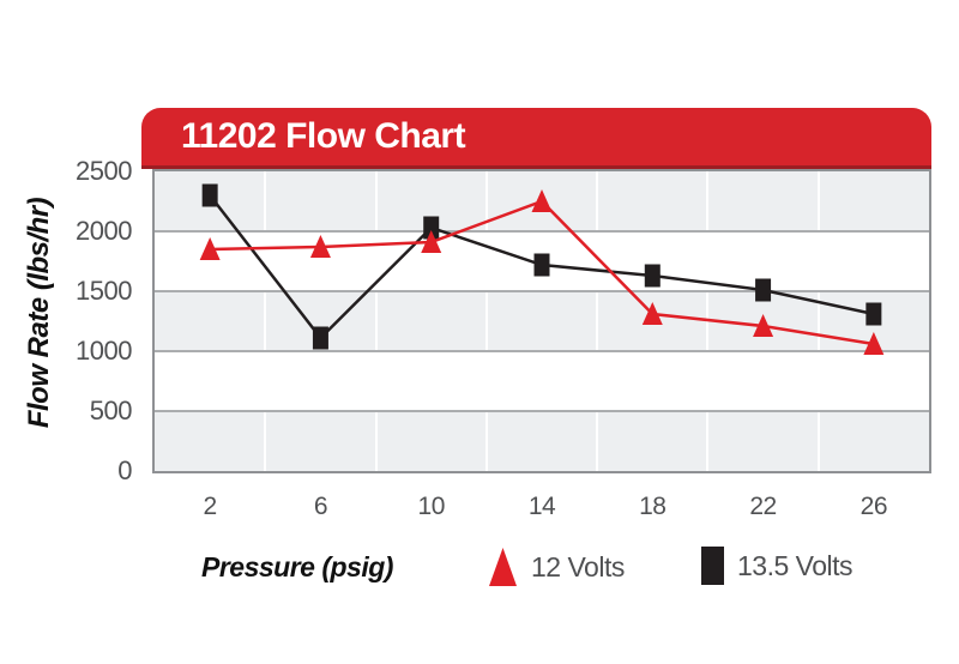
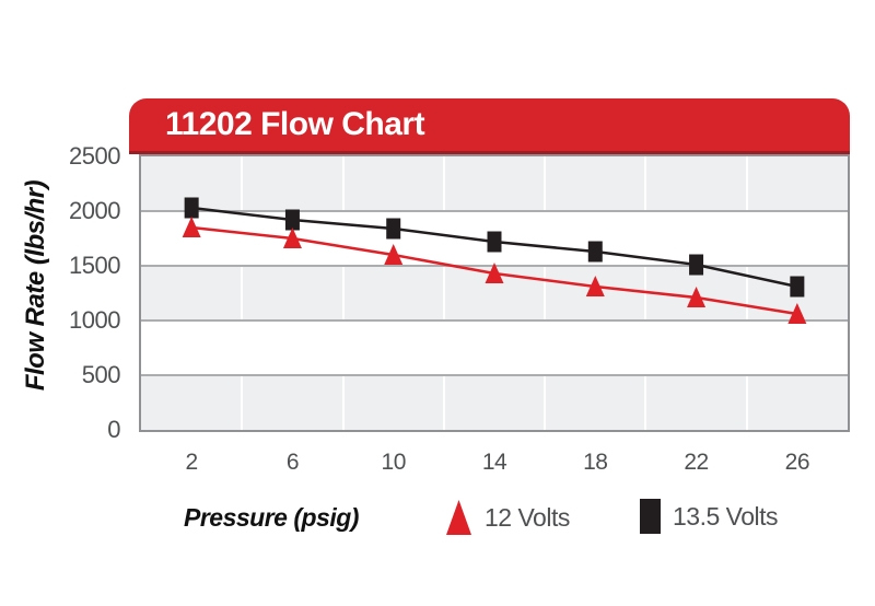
13.5 Volts/2: 2300 -> 2030
13.5 Volts/6: 1110 -> 1920
12 Volts/6: 1870 -> 1750
13.5 Volts/10: 2030 -> 1840
12 Volts/10: 1910 -> 1600
12 Volts/14: 2250 -> 1430
